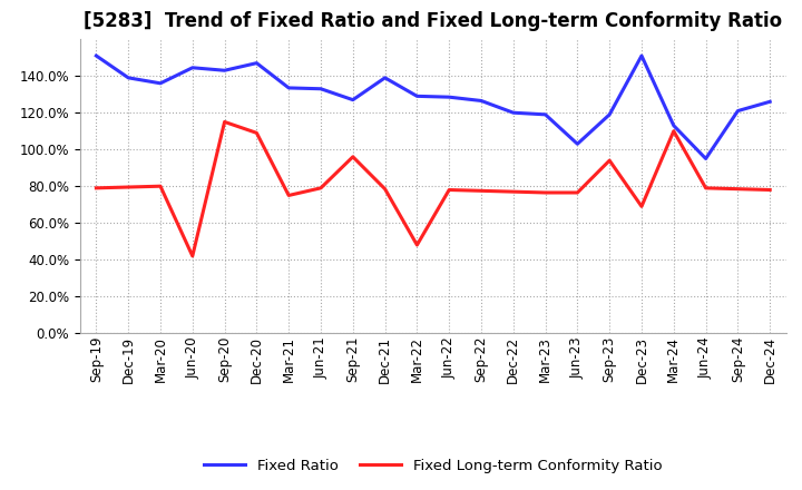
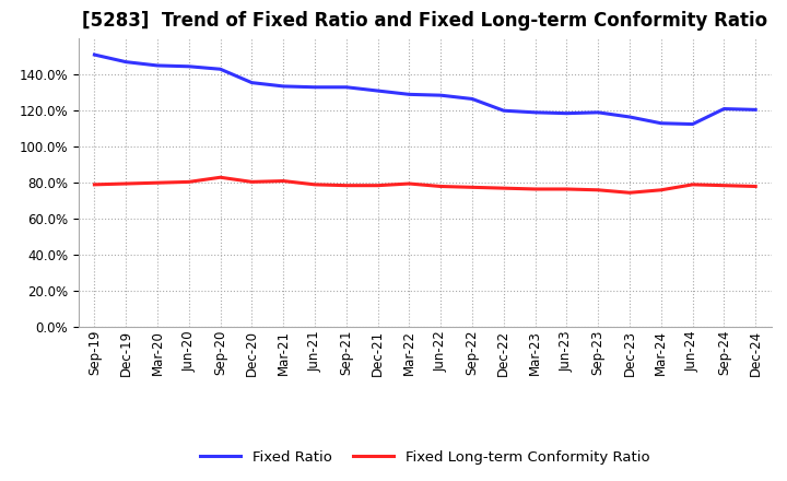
Fixed Ratio/Dec-19: 139% -> 147%
Fixed Ratio/Mar-20: 136% -> 145%
Fixed Long-term Conformity Ratio/Jun-20: 42% -> 80%
Fixed Long-term Conformity Ratio/Sep-20: 115% -> 83%
Fixed Ratio/Dec-20: 147% -> 136%
Fixed Long-term Conformity Ratio/Dec-20: 109% -> 80%
Fixed Long-term Conformity Ratio/Mar-21: 75% -> 81%
Fixed Ratio/Sep-21: 127% -> 133%
Fixed Long-term Conformity Ratio/Sep-21: 96% -> 78%
Fixed Ratio/Dec-21: 139% -> 131%
Fixed Long-term Conformity Ratio/Mar-22: 48% -> 80%
Fixed Ratio/Jun-23: 103% -> 118%
Fixed Long-term Conformity Ratio/Sep-23: 94% -> 76%
Fixed Ratio/Dec-23: 151% -> 116%
Fixed Long-term Conformity Ratio/Dec-23: 69% -> 74%
Fixed Long-term Conformity Ratio/Mar-24: 110% -> 76%
Fixed Ratio/Jun-24: 95% -> 112%
Fixed Ratio/Dec-24: 126% -> 120%
